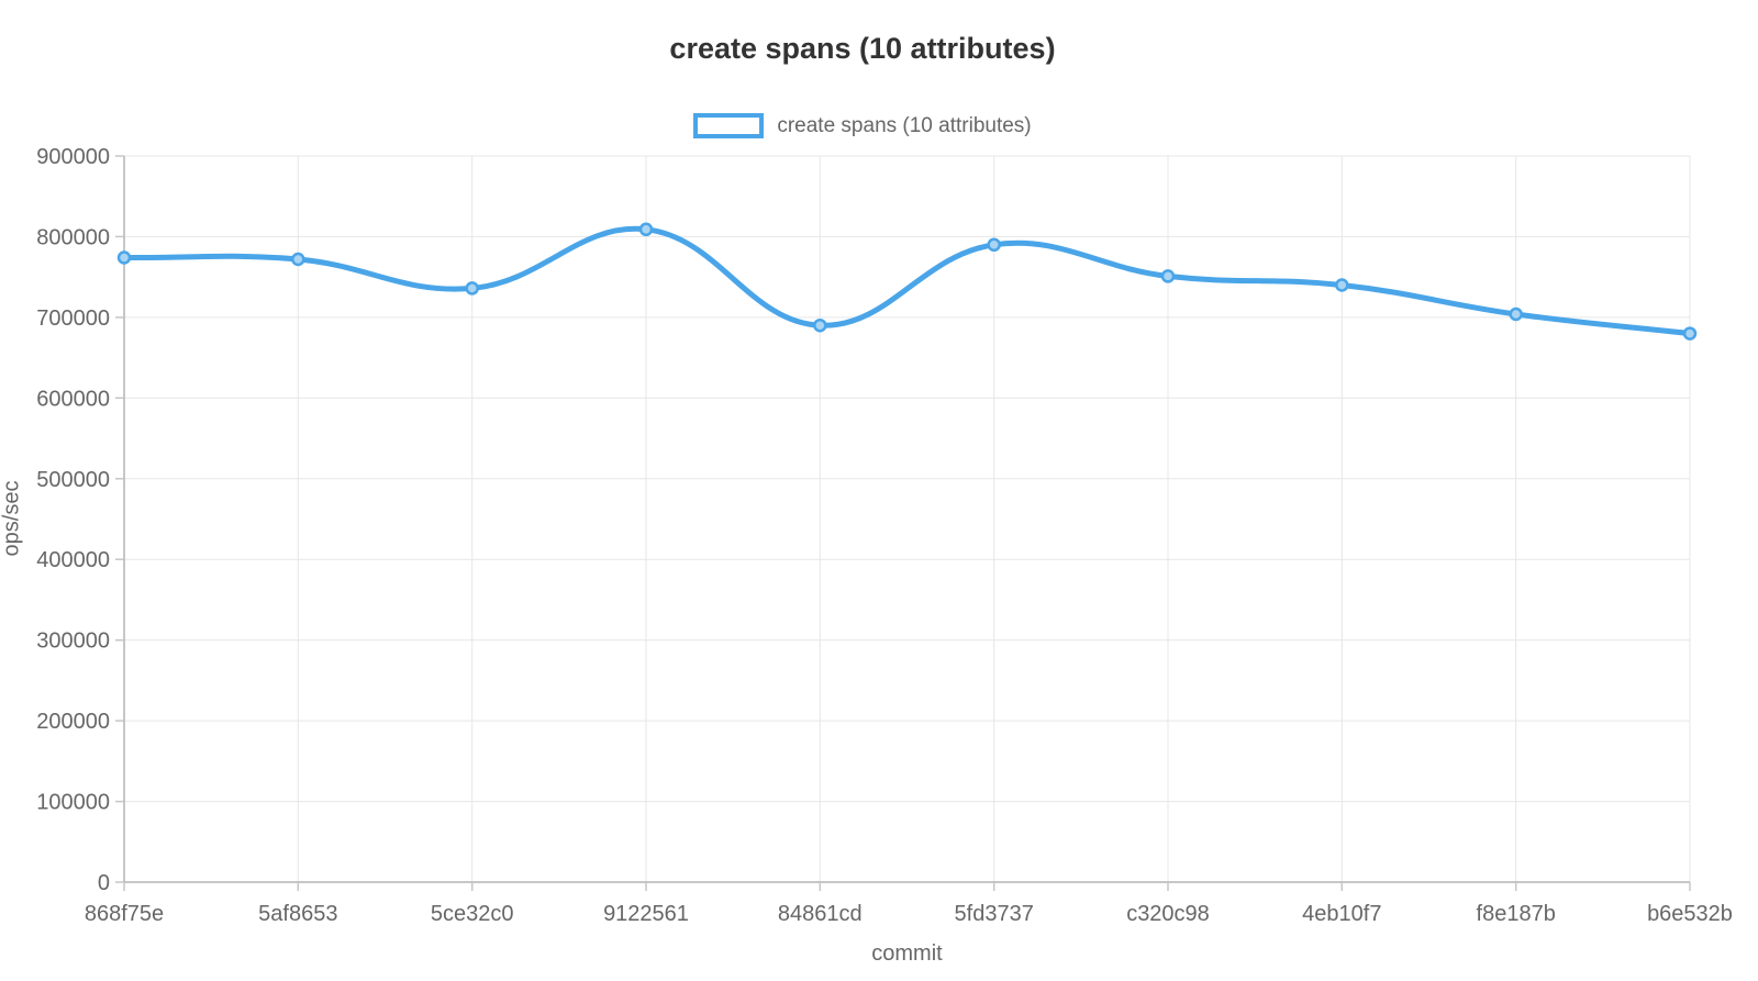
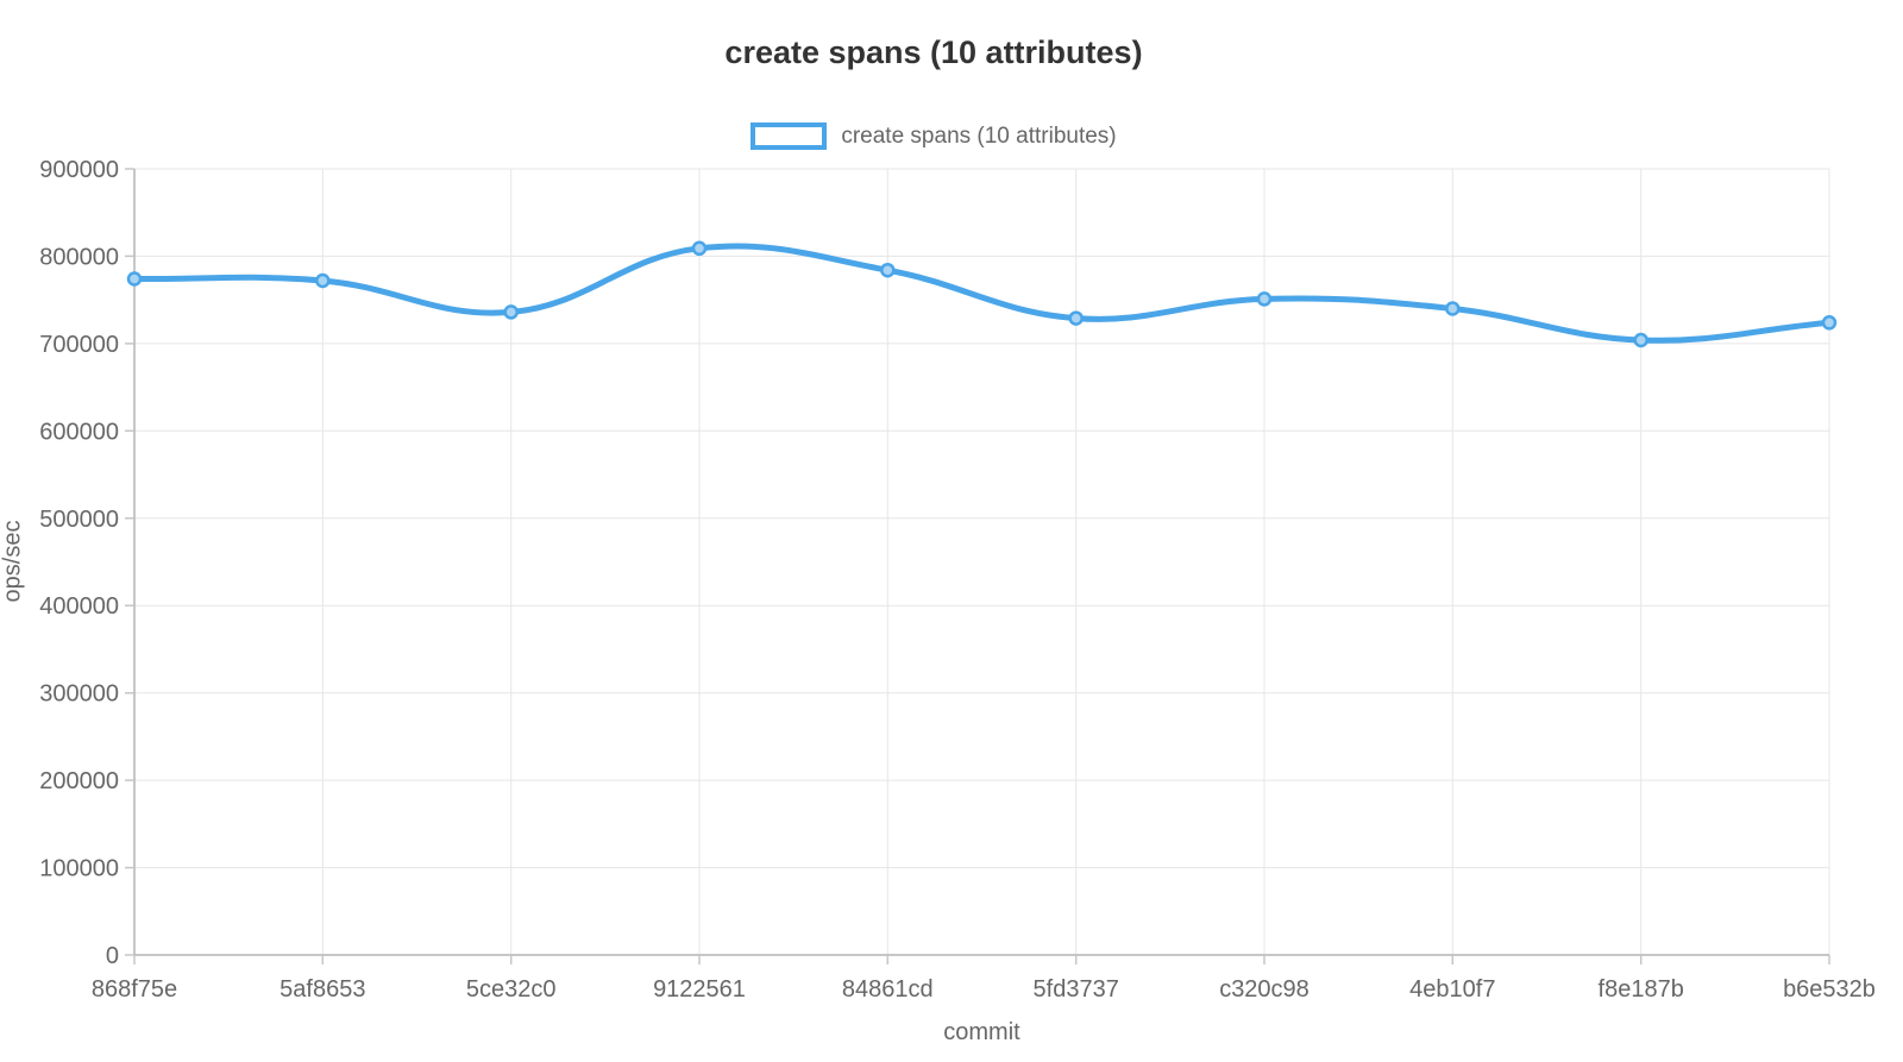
84861cd: 690000 -> 780000
5fd3737: 790000 -> 730000
b6e532b: 680000 -> 720000
